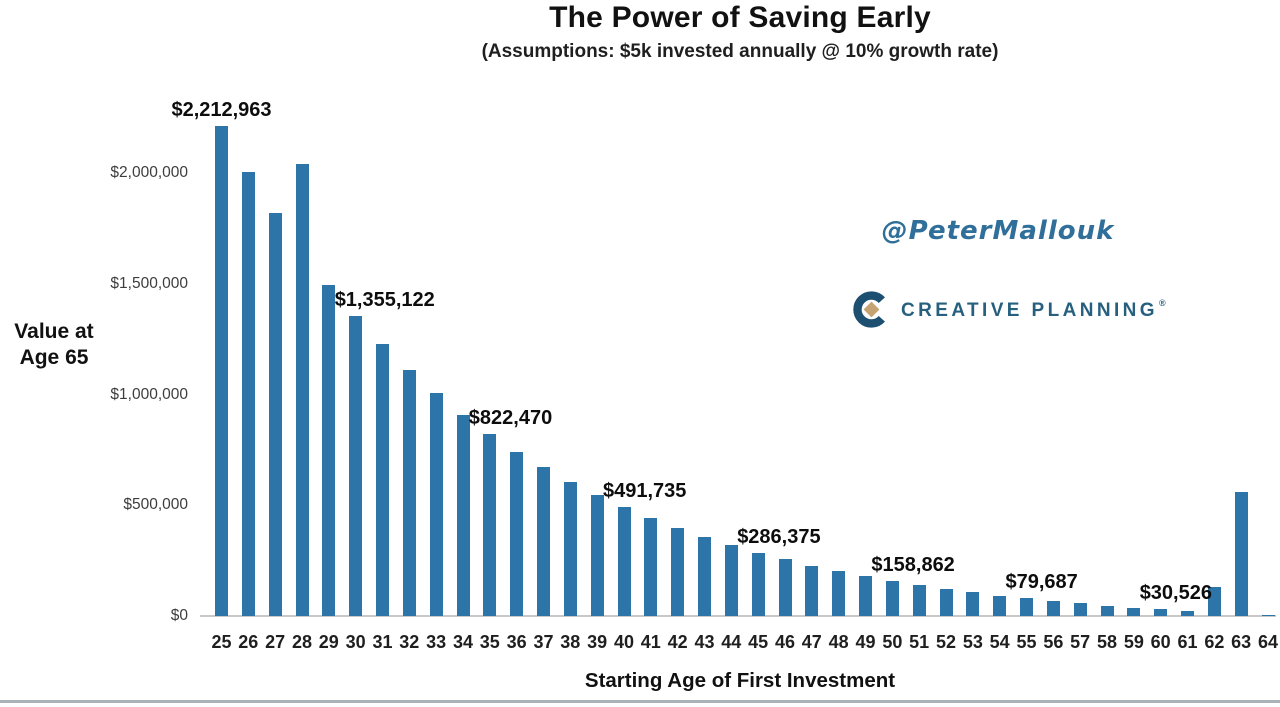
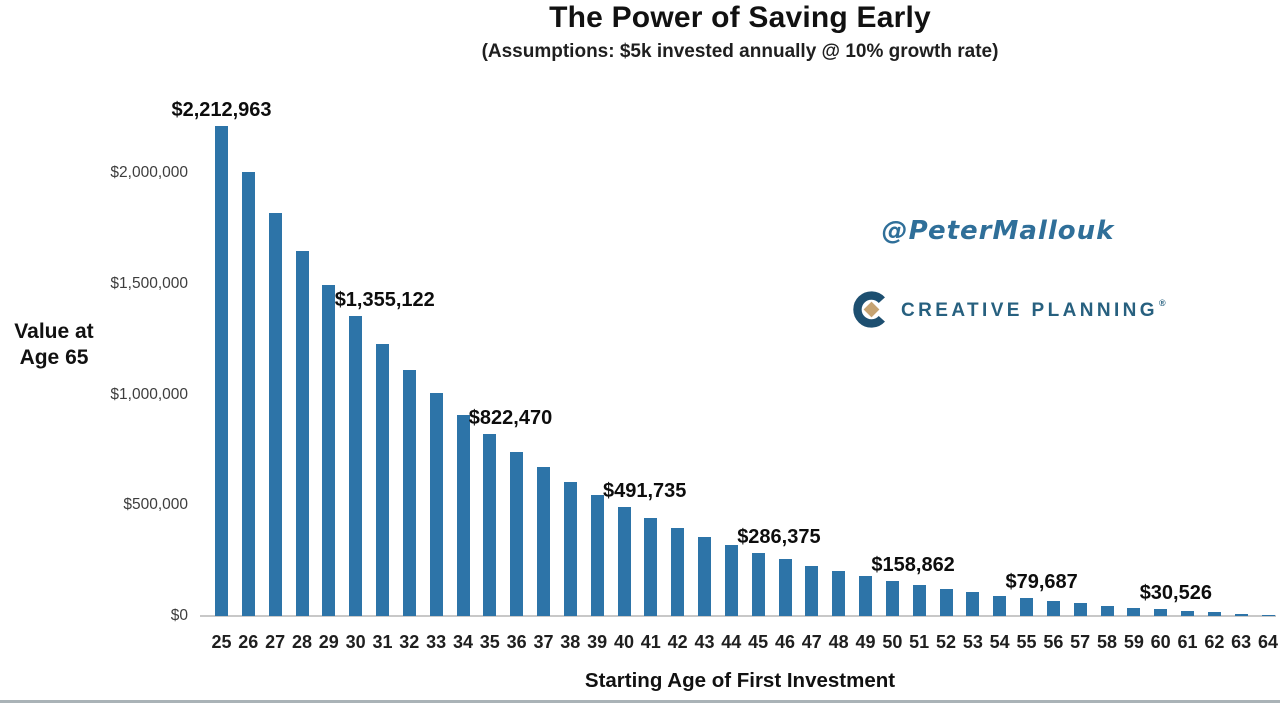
28: $2040000 -> $1650000
62: $130000 -> $20000
63: $560000 -> $10000
